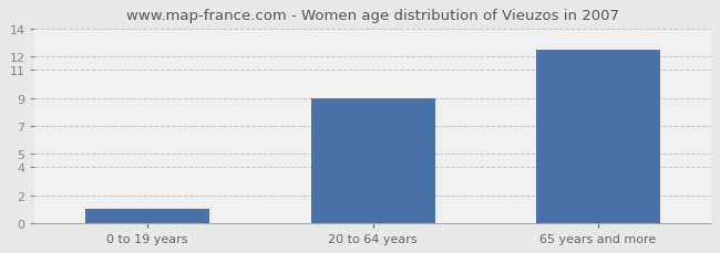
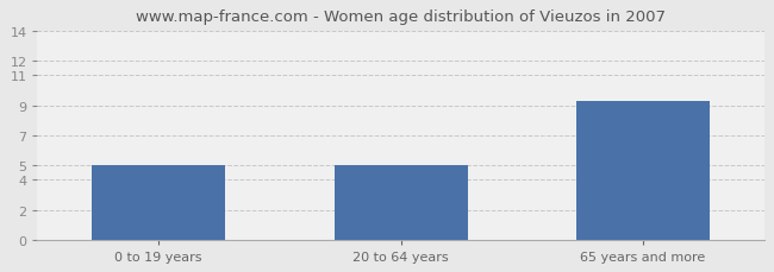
0 to 19 years: 1.0 -> 5.0
20 to 64 years: 9.0 -> 5.0
65 years and more: 12.5 -> 9.3
